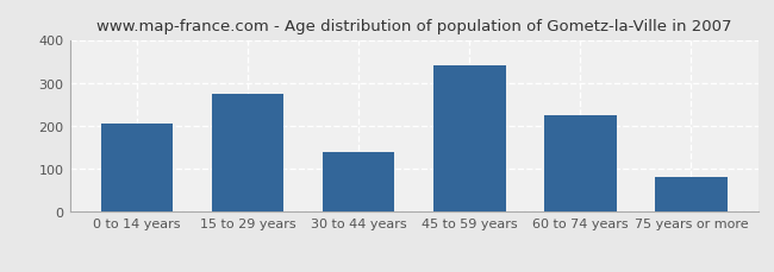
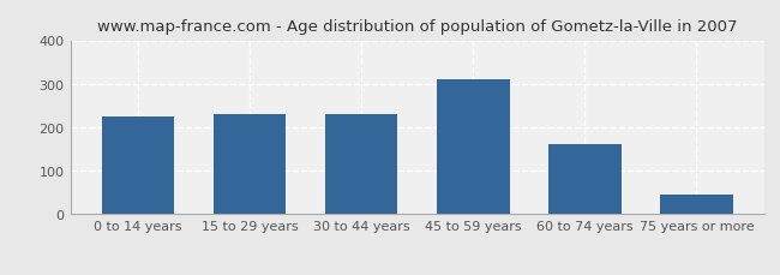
0 to 14 years: 205 -> 224
15 to 29 years: 275 -> 231
30 to 44 years: 140 -> 231
45 to 59 years: 340 -> 311
60 to 74 years: 225 -> 160
75 years or more: 80 -> 46
